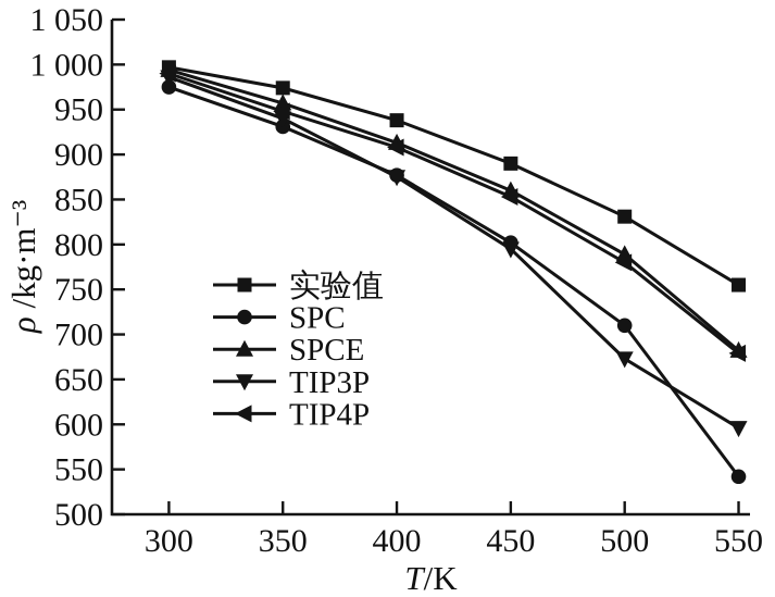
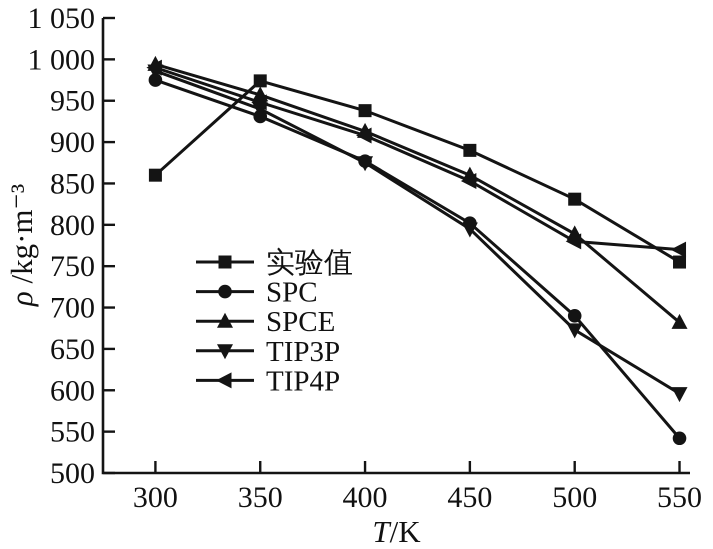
实验值/300: 1000 -> 860
SPC/500: 710 -> 690
TIP4P/550: 680 -> 770
